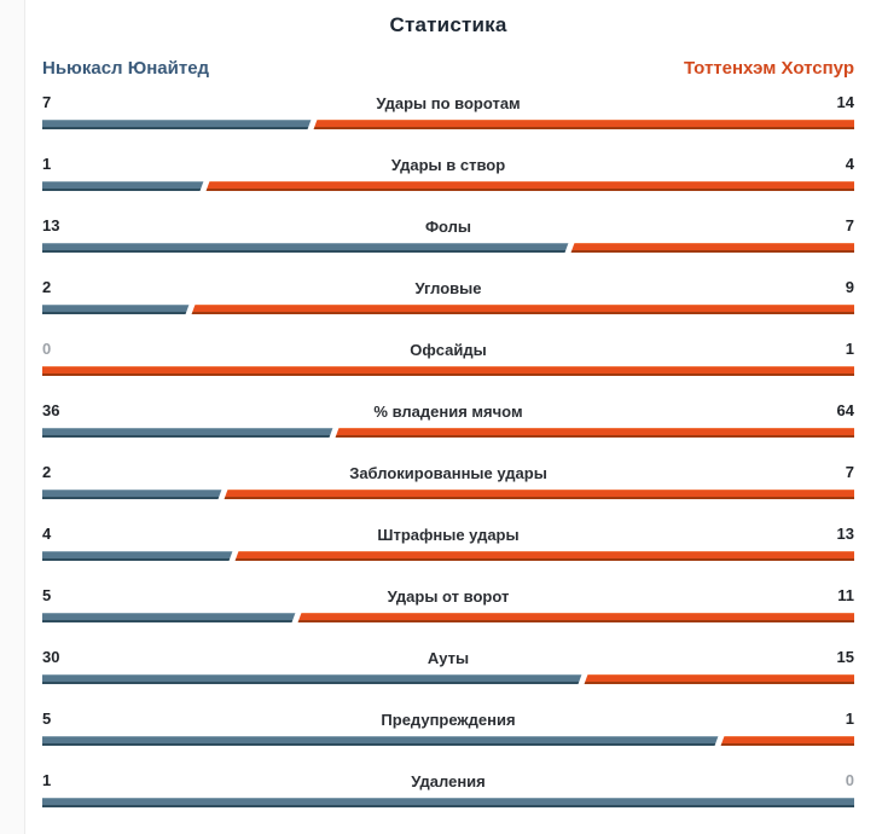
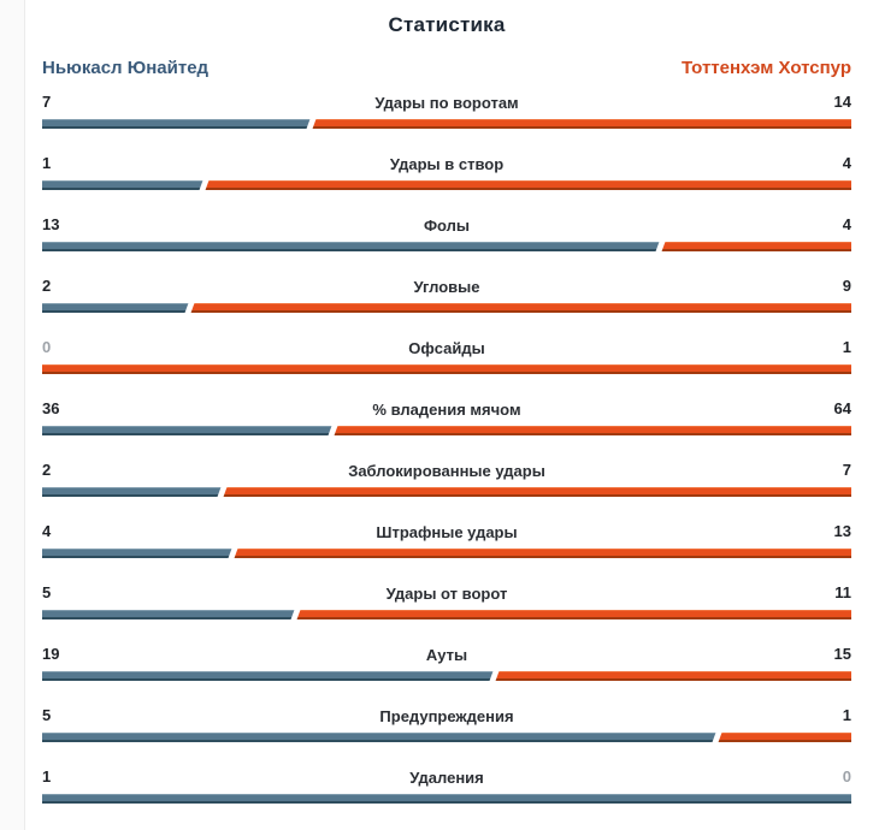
Тоттенхэм Хотспур/Фолы: 7 -> 4
Ньюкасл Юнайтед/Ауты: 30 -> 19
